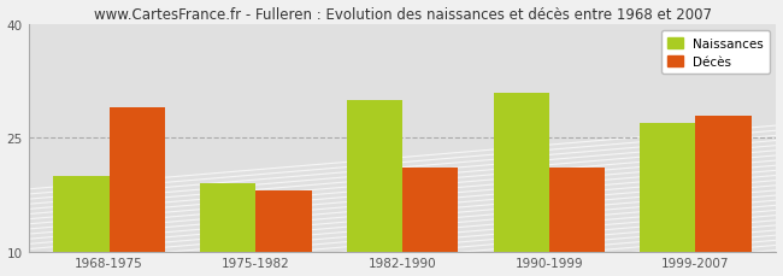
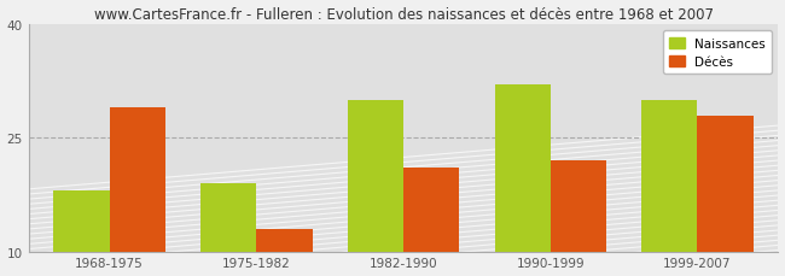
Naissances/1968-1975: 20 -> 18
Décès/1975-1982: 18 -> 13
Naissances/1990-1999: 31 -> 32
Décès/1990-1999: 21 -> 22
Naissances/1999-2007: 27 -> 30
